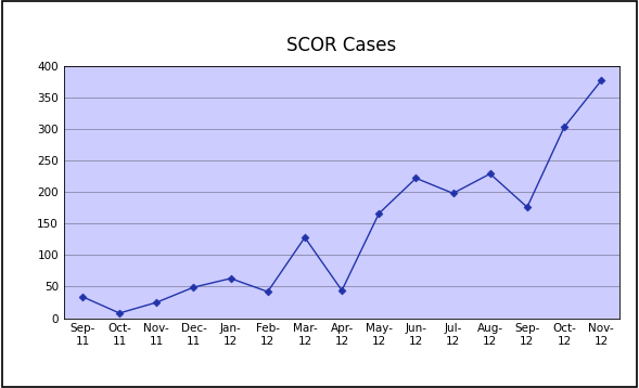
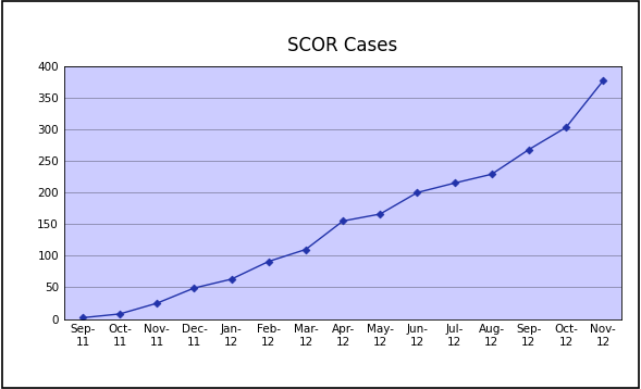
Sep- 11: 34 -> 2
Feb- 12: 42 -> 91
Mar- 12: 128 -> 110
Apr- 12: 44 -> 155
Jun- 12: 222 -> 200
Jul- 12: 198 -> 215
Sep- 12: 176 -> 268
